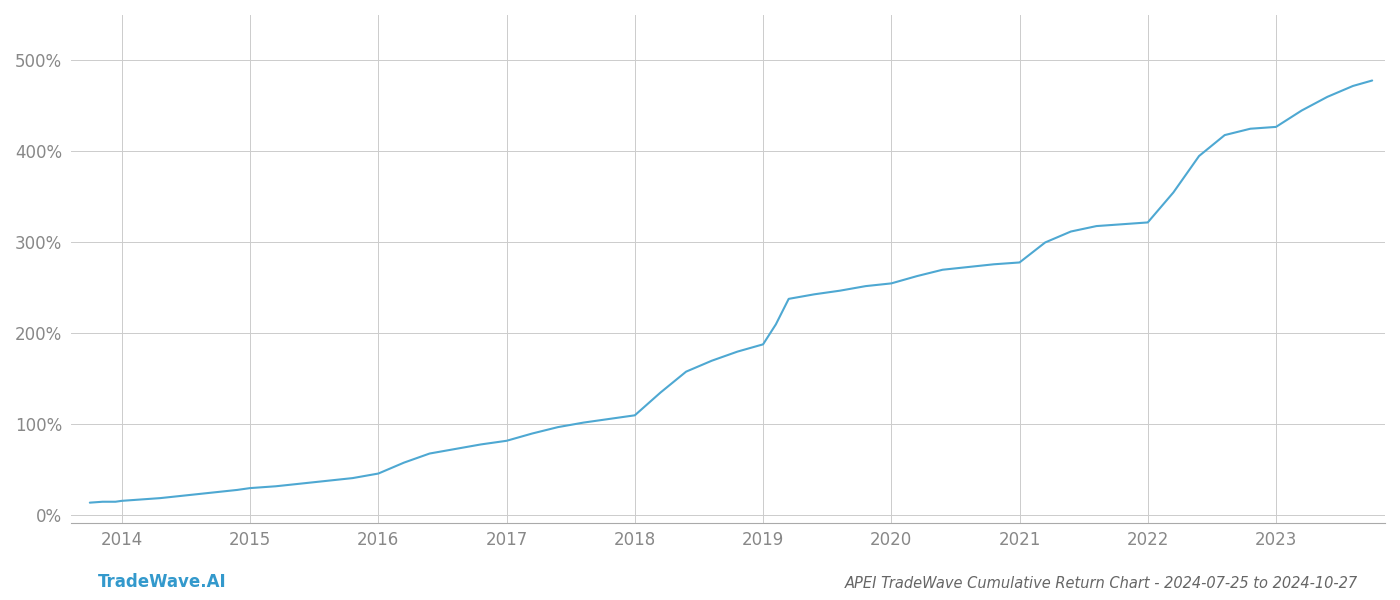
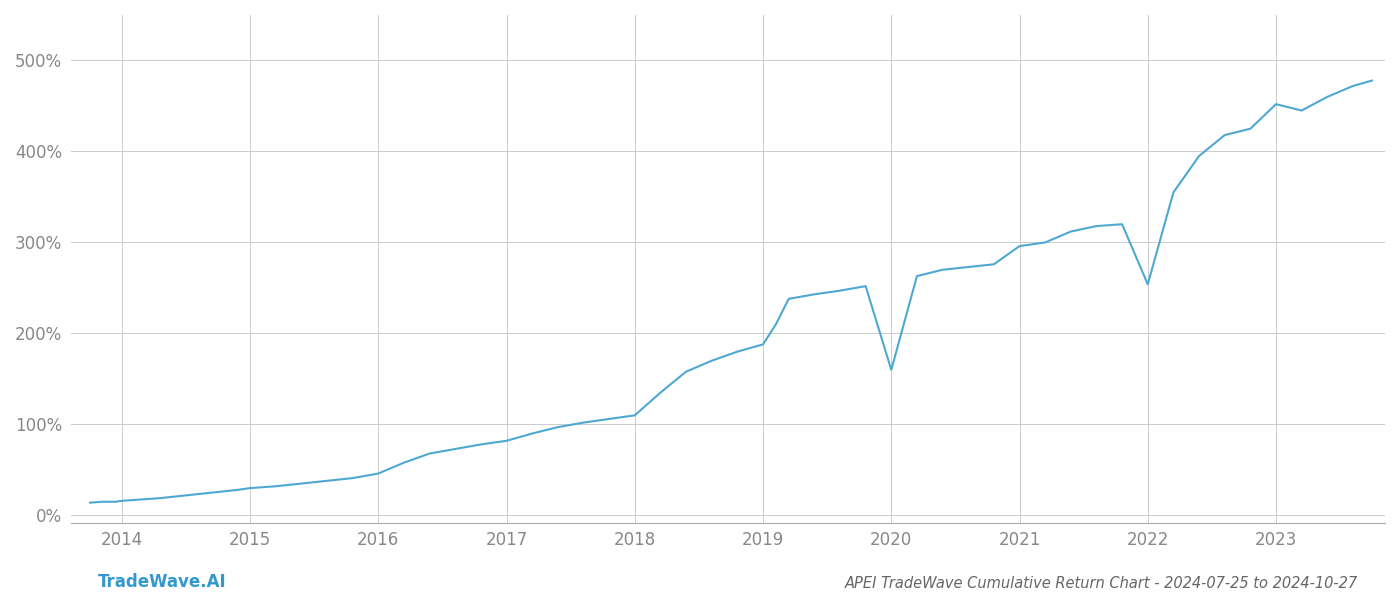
2020: 255% -> 160%
2021: 278% -> 296%
2022: 322% -> 254%
2023: 427% -> 452%
